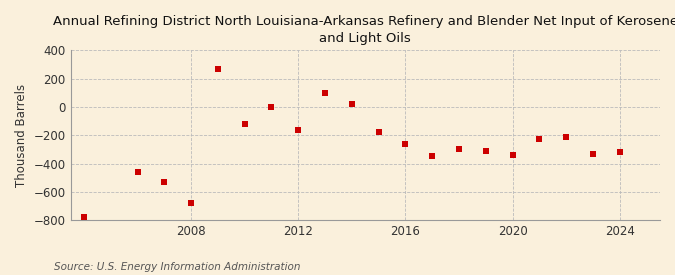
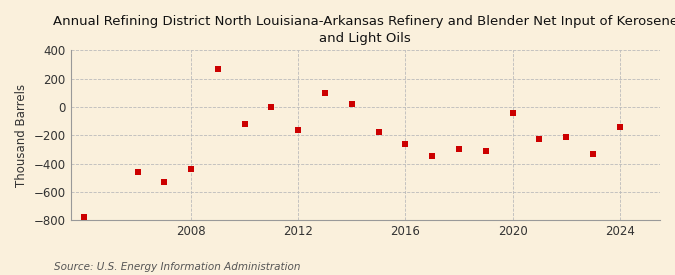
2008: -680 -> -440
2020: -340 -> -40
2024: -320 -> -140
